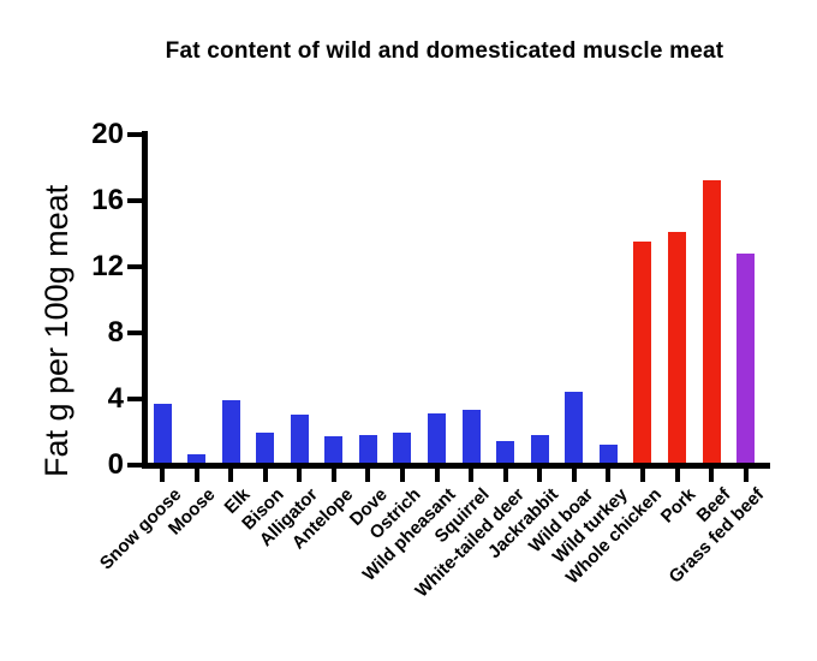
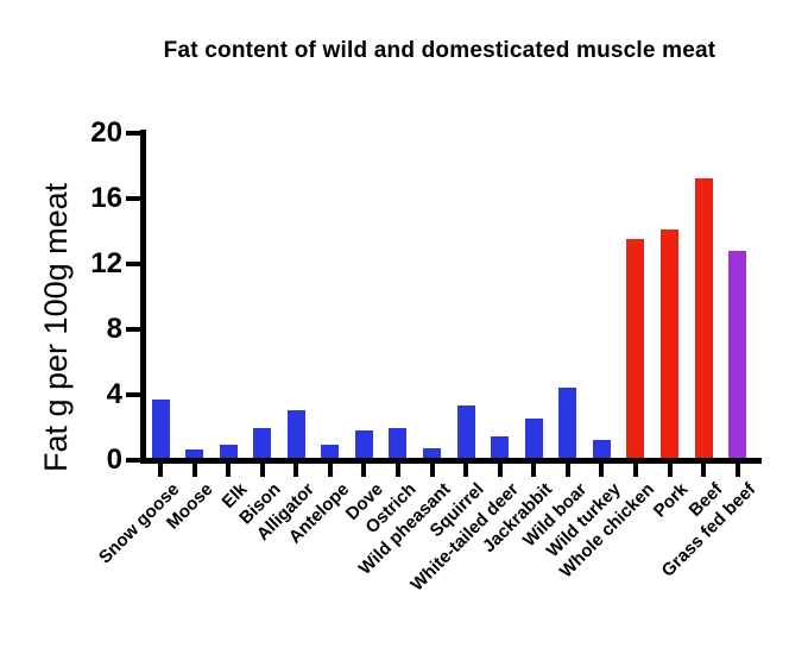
Elk: 3.8 -> 0.8
Antelope: 1.6 -> 0.8
Wild pheasant: 3.0 -> 0.6
Jackrabbit: 1.7 -> 2.4
